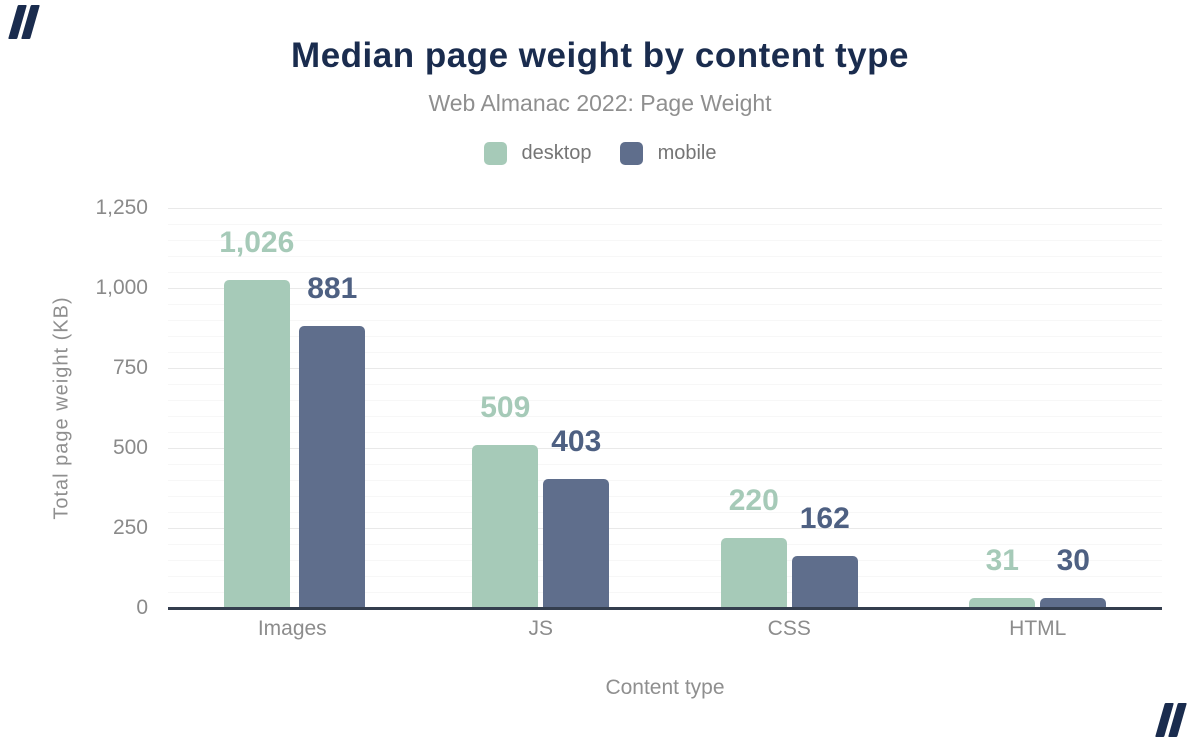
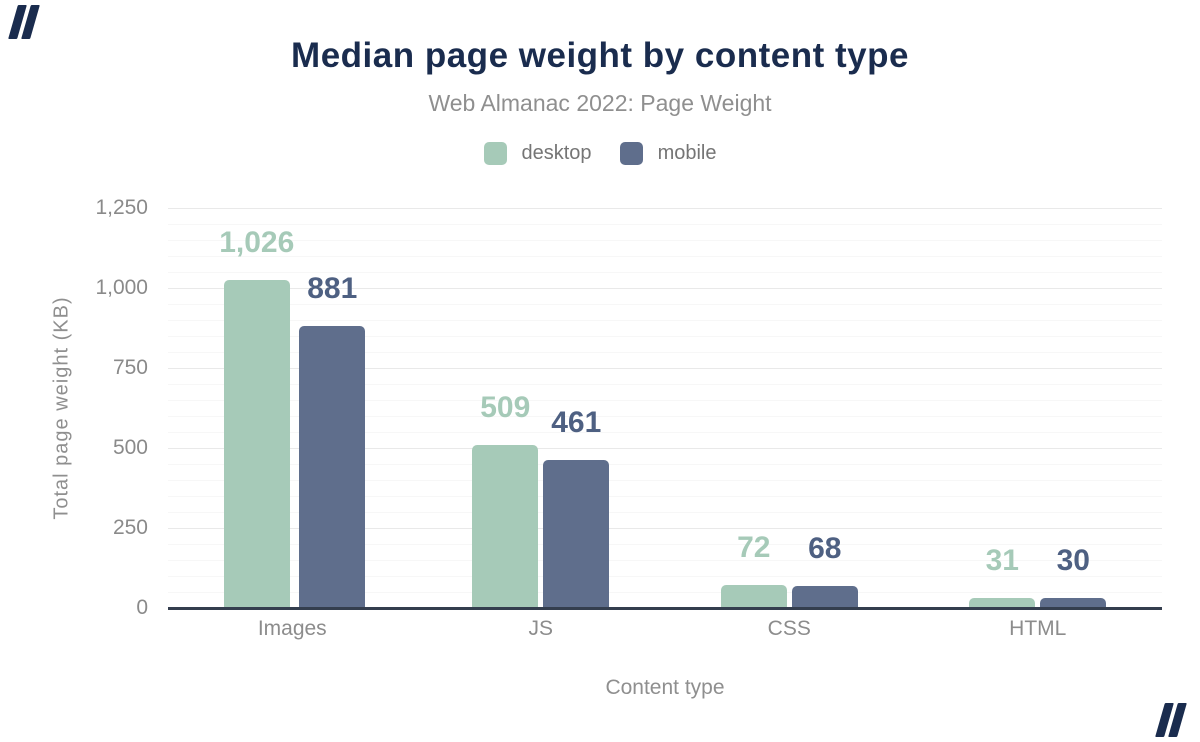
mobile/JS: 403 -> 461
desktop/CSS: 220 -> 72
mobile/CSS: 162 -> 68
